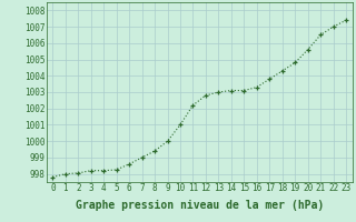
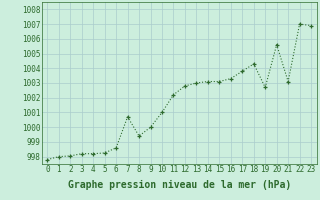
7: 999.0 -> 1000.7
19: 1004.8 -> 1002.7
21: 1006.5 -> 1003.1
23: 1007.4 -> 1006.9
